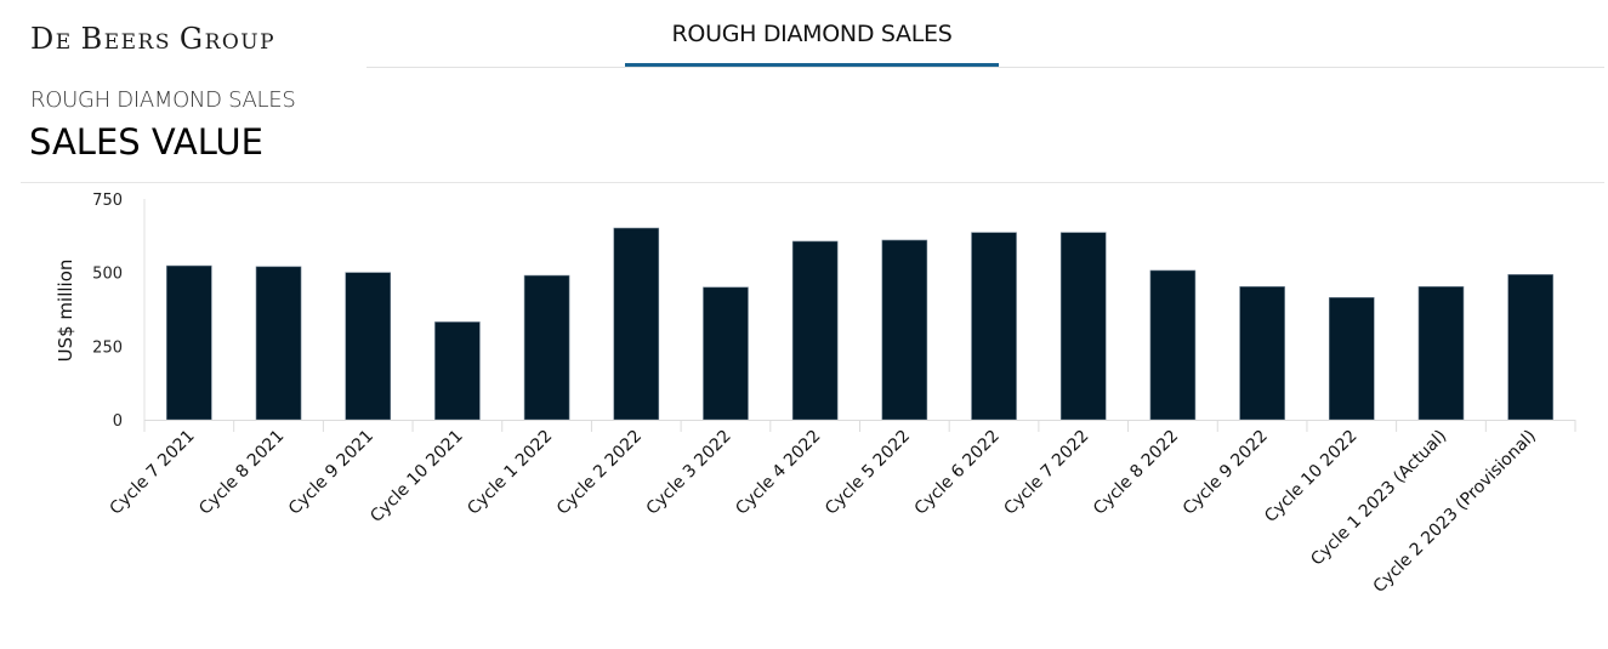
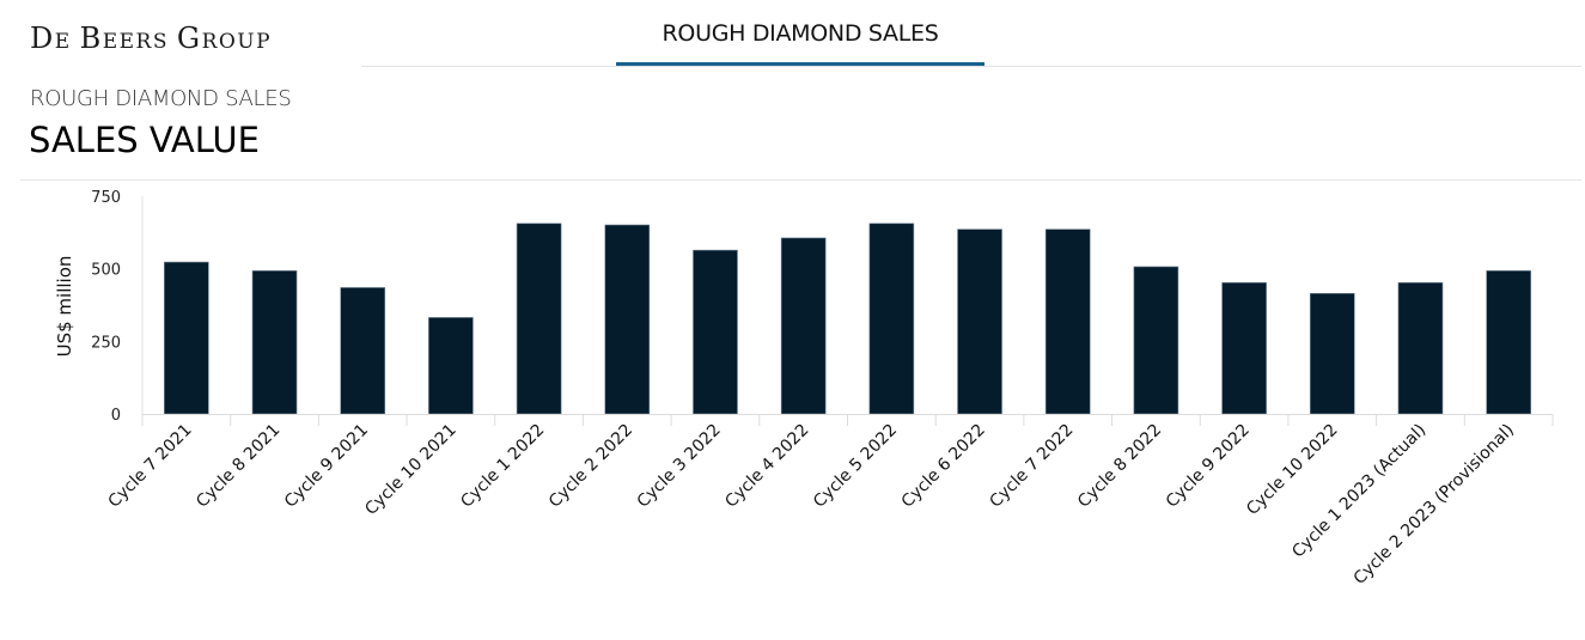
Cycle 8 2021: 520 -> 490
Cycle 9 2021: 500 -> 440
Cycle 1 2022: 490 -> 660
Cycle 3 2022: 450 -> 560
Cycle 5 2022: 610 -> 660
